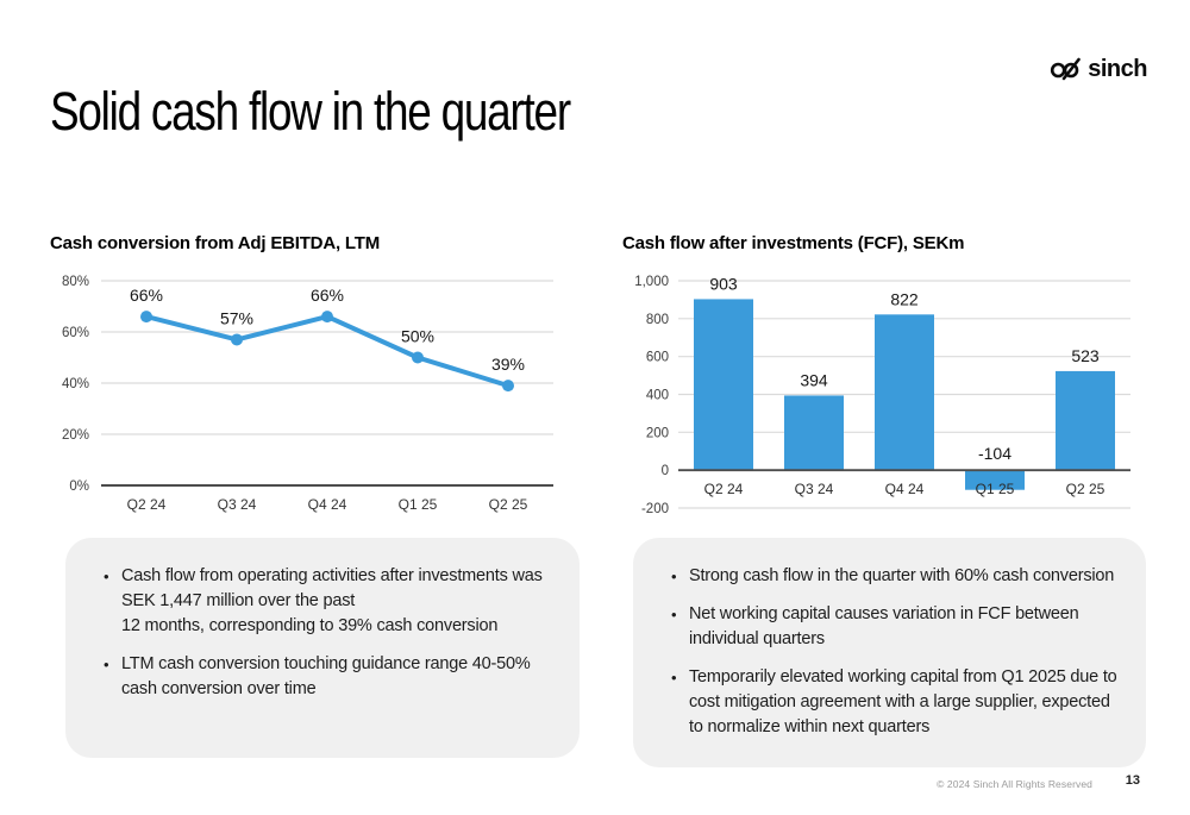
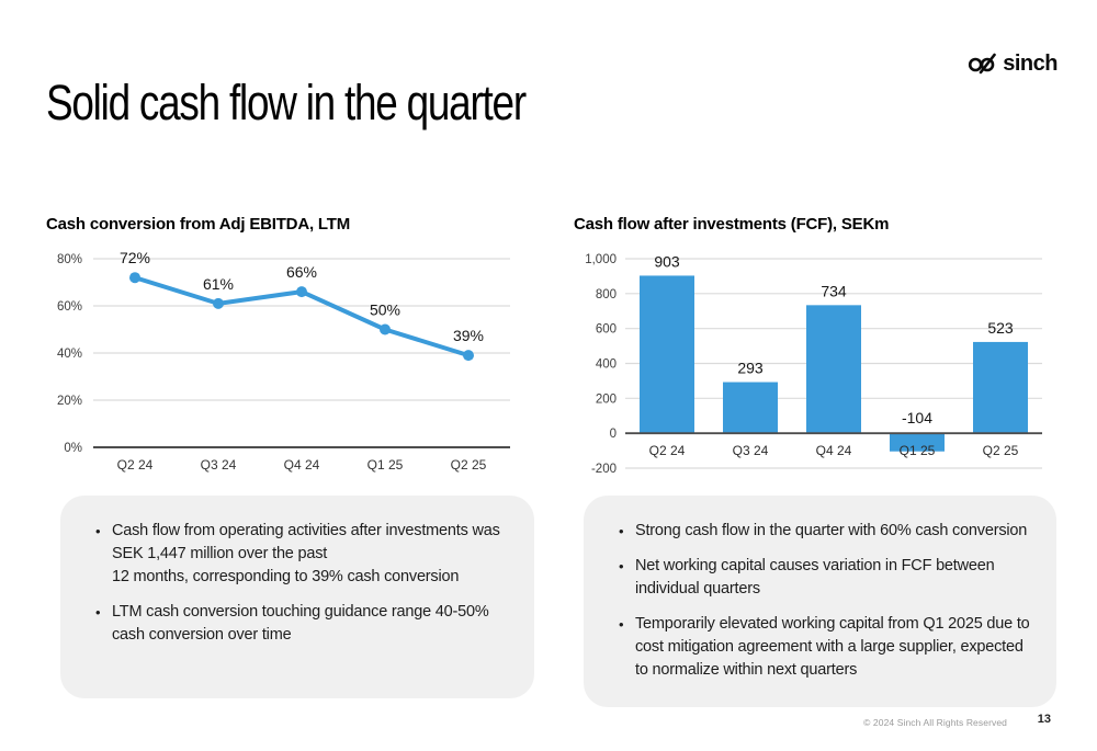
Cash conversion from Adj EBITDA, LTM/Q2 24: 66% -> 72%
Cash conversion from Adj EBITDA, LTM/Q3 24: 57% -> 61%
Cash flow after investments (FCF), SEKm/Q3 24: 394 -> 293
Cash flow after investments (FCF), SEKm/Q4 24: 822 -> 734
